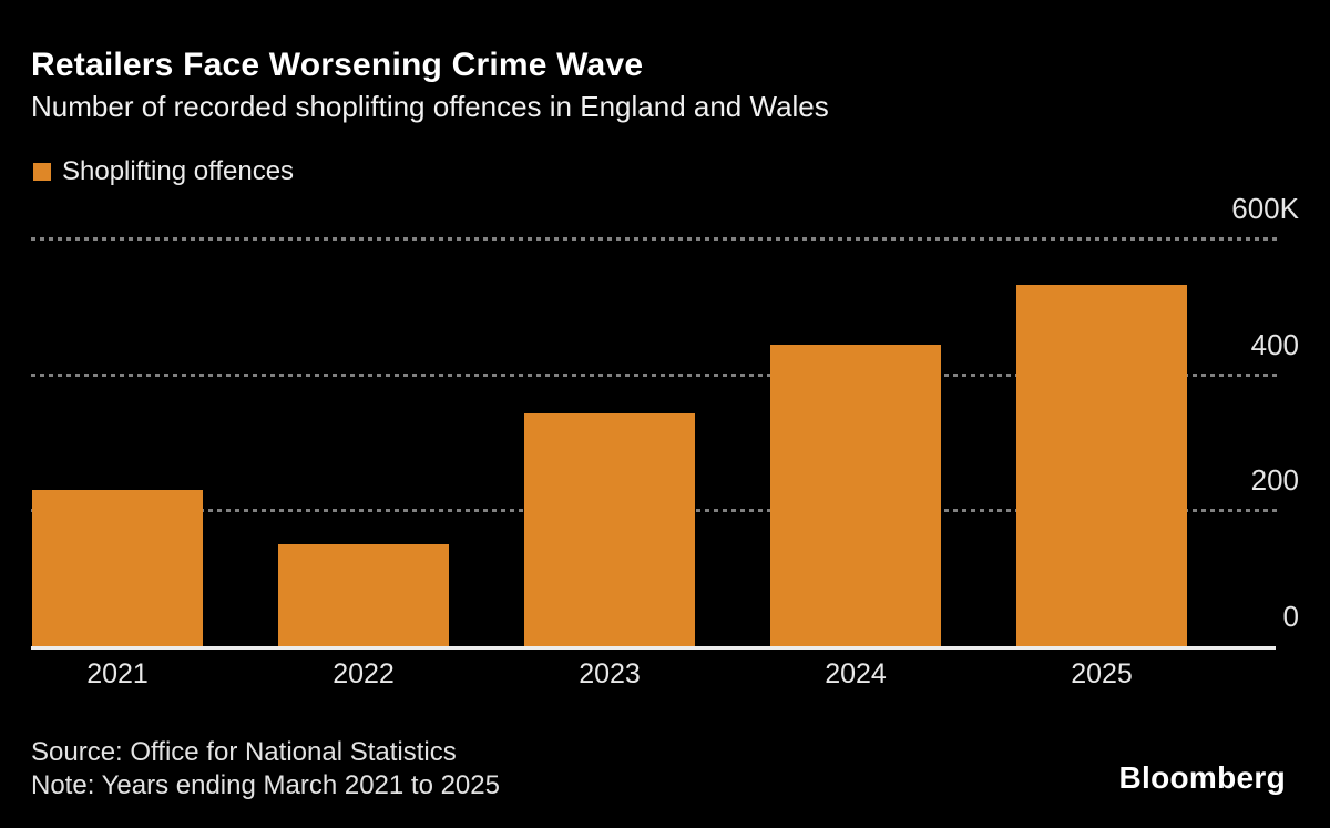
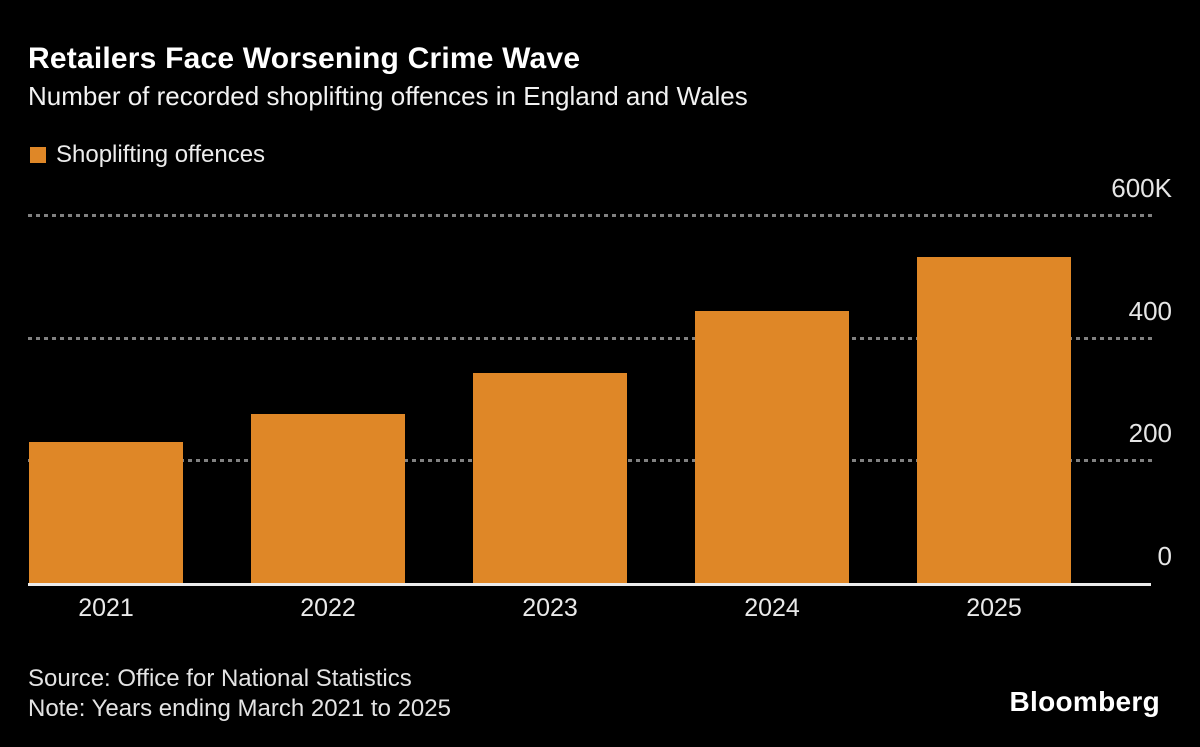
2022: 150K -> 280K
